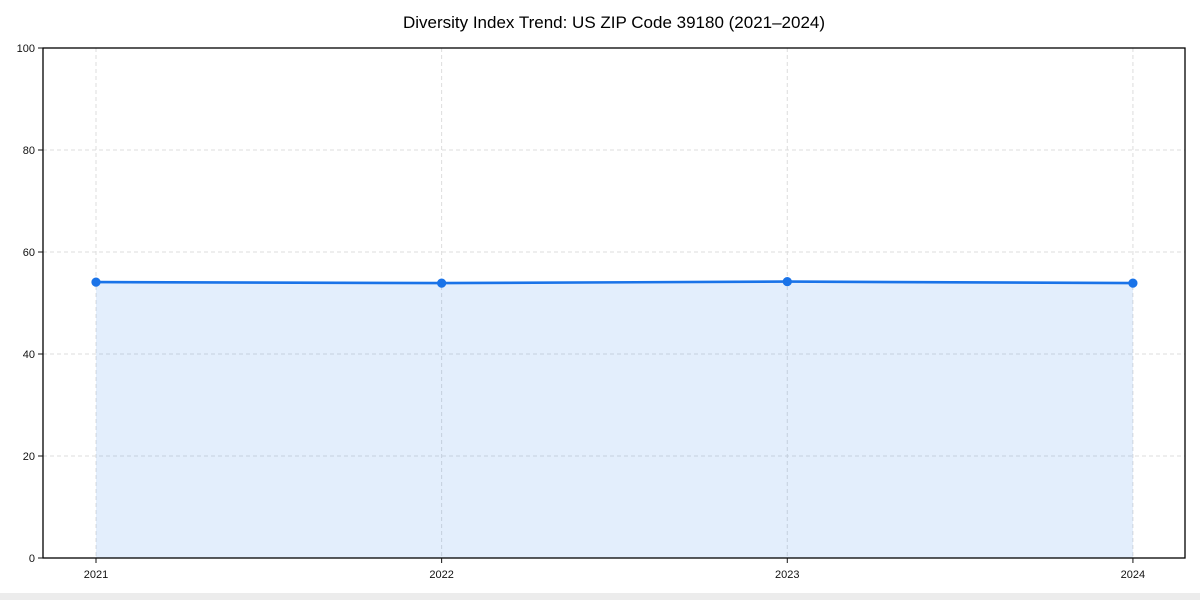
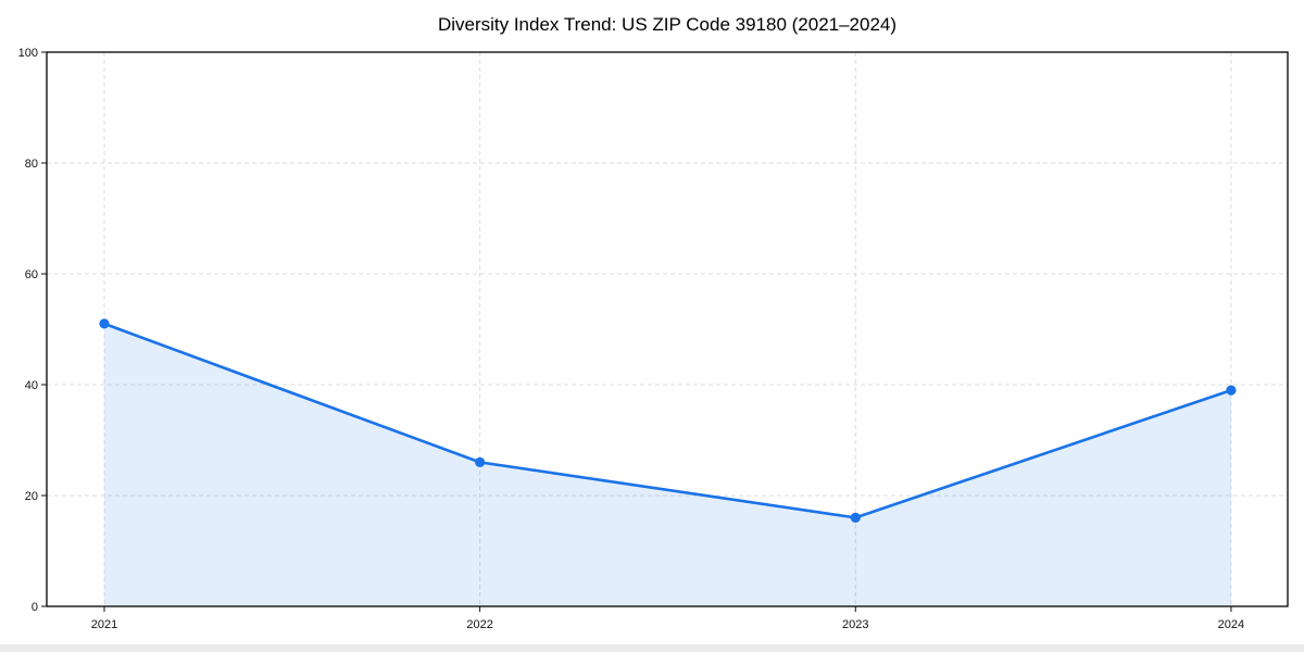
2021: 54 -> 51
2022: 54 -> 26
2023: 54 -> 16
2024: 54 -> 39
